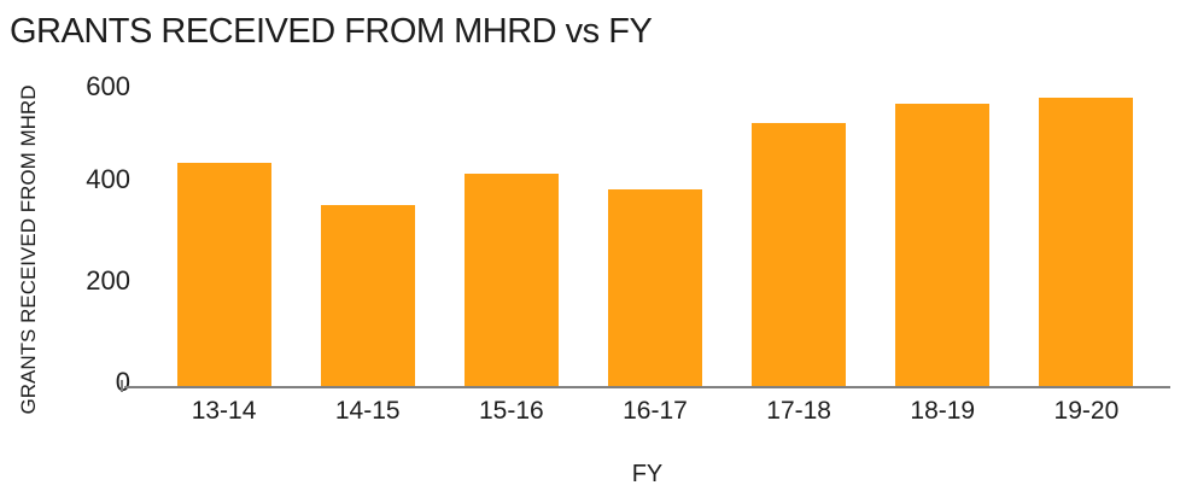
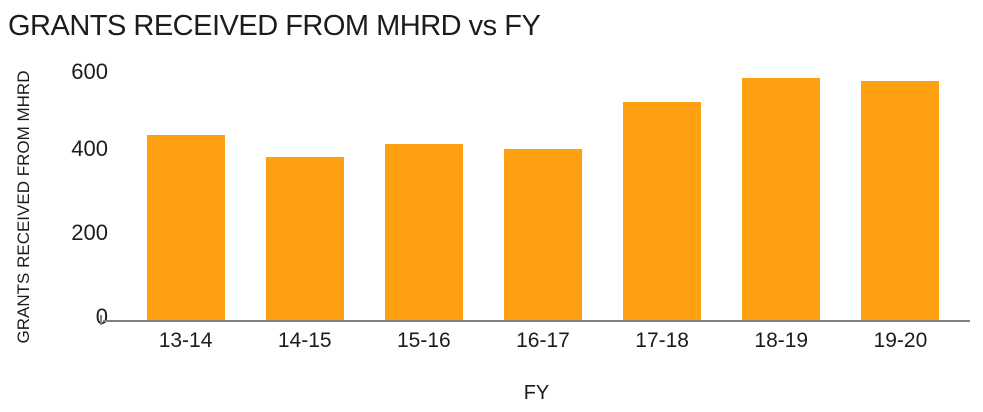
14-15: 360 -> 390
16-17: 390 -> 410
18-19: 560 -> 580
